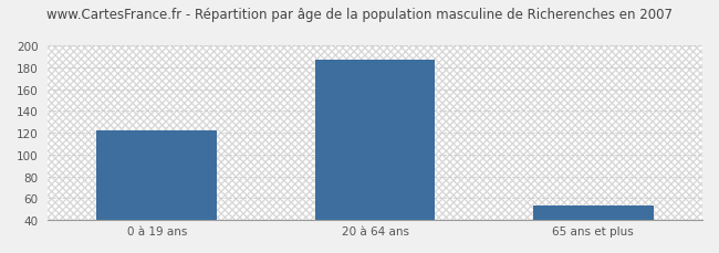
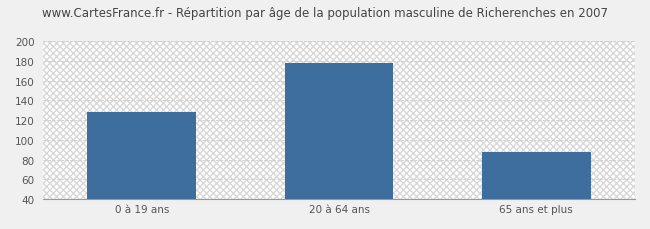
0 à 19 ans: 122 -> 128
20 à 64 ans: 187 -> 178
65 ans et plus: 53 -> 88
